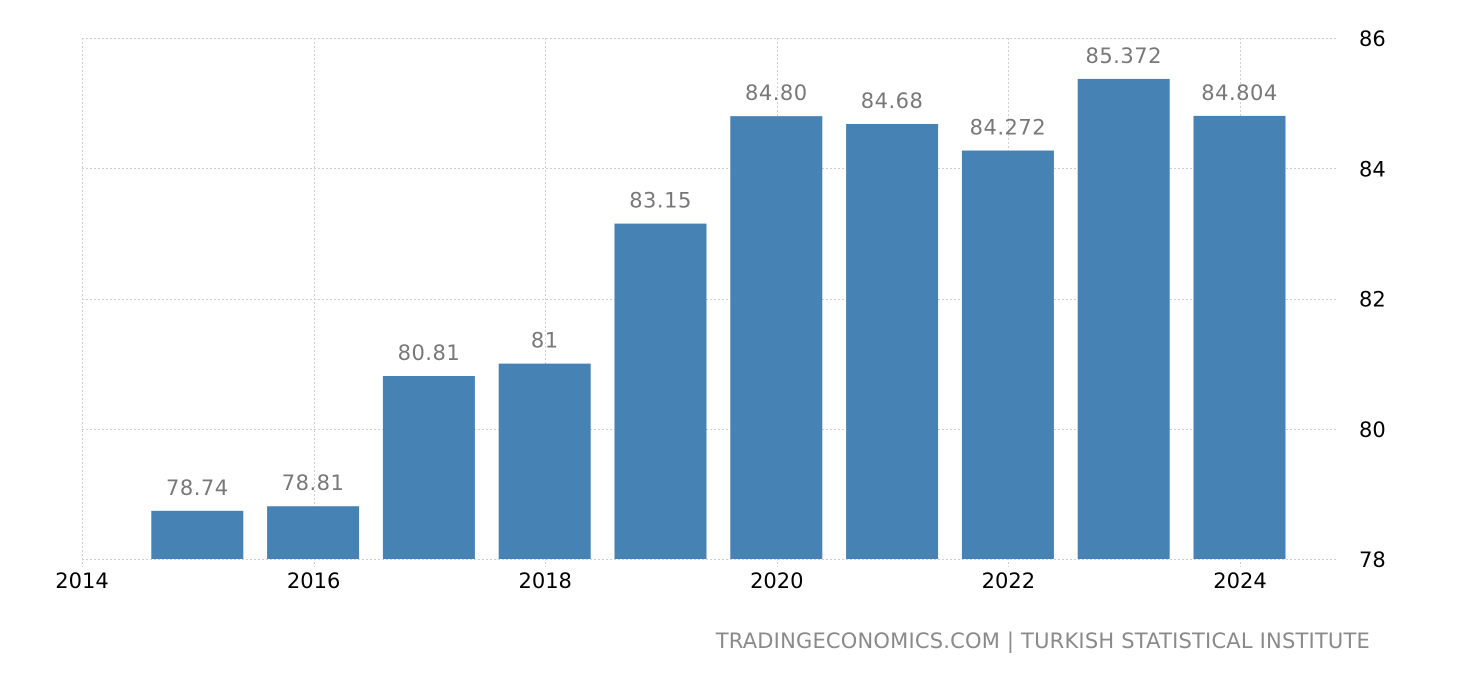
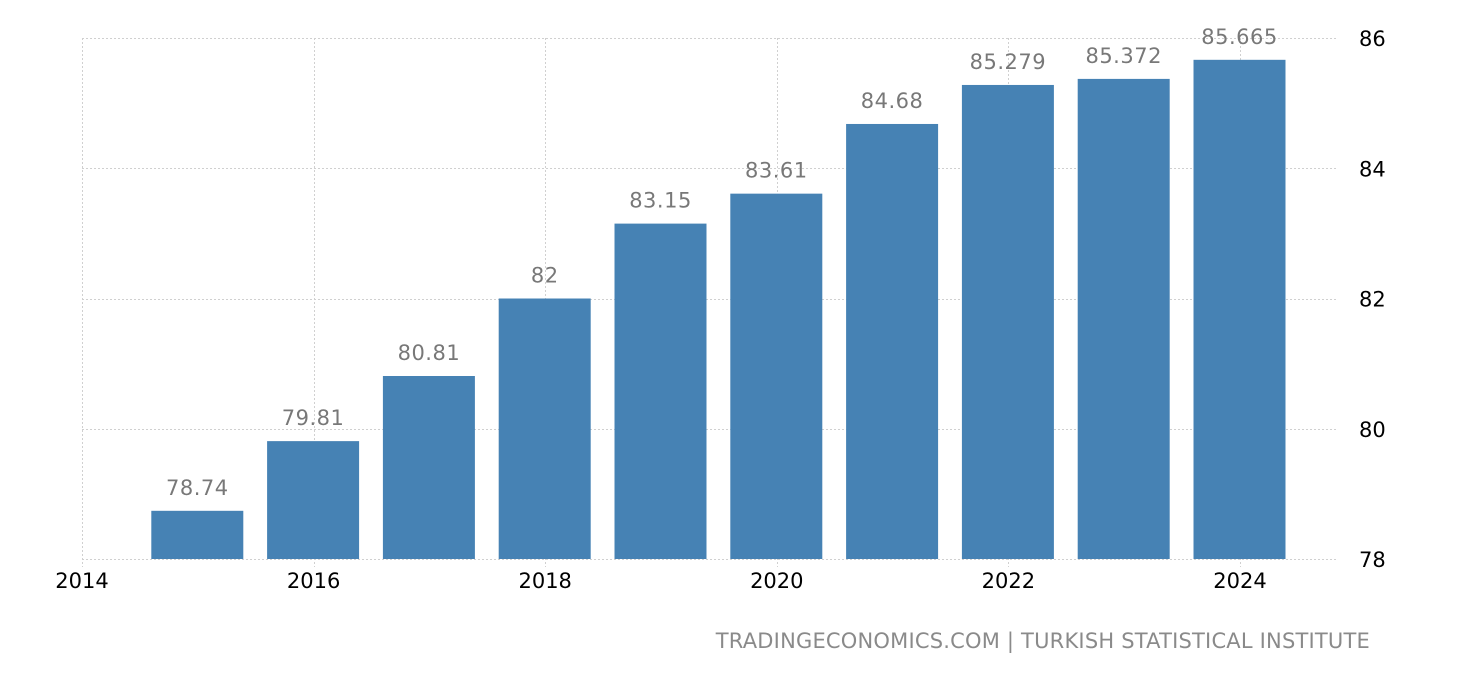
2016: 78.81 -> 79.81
2018: 81 -> 82
2020: 84.80 -> 83.61
2022: 84.272 -> 85.279
2024: 84.804 -> 85.665
